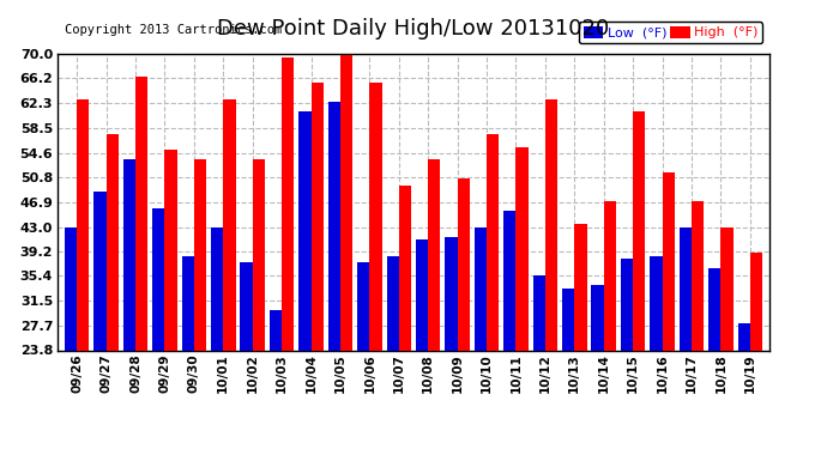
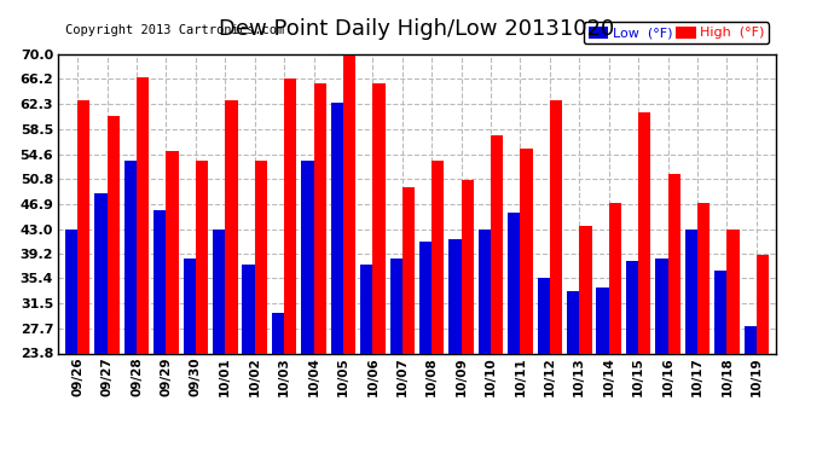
High (°F)/09/27: 57.5 -> 60.4
High (°F)/10/03: 69.5 -> 66.2
Low (°F)/10/04: 61.0 -> 53.6
